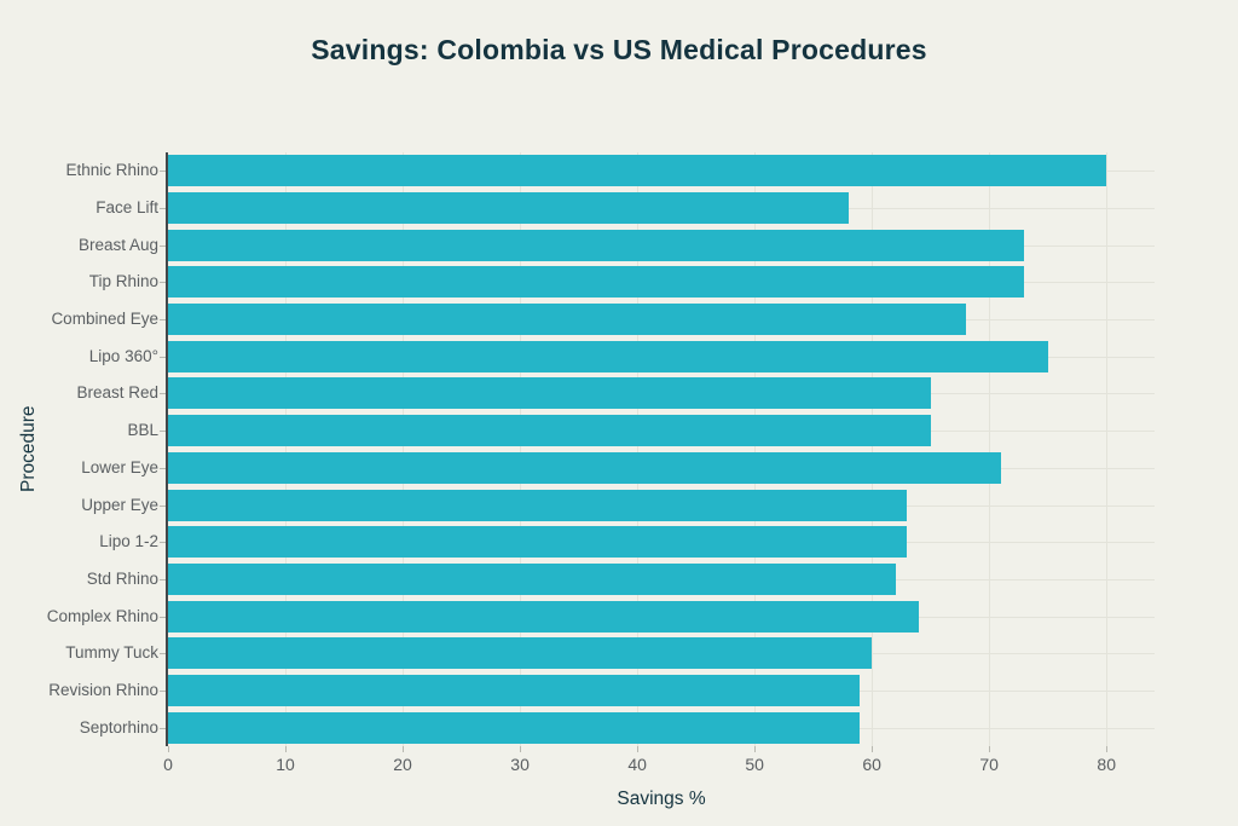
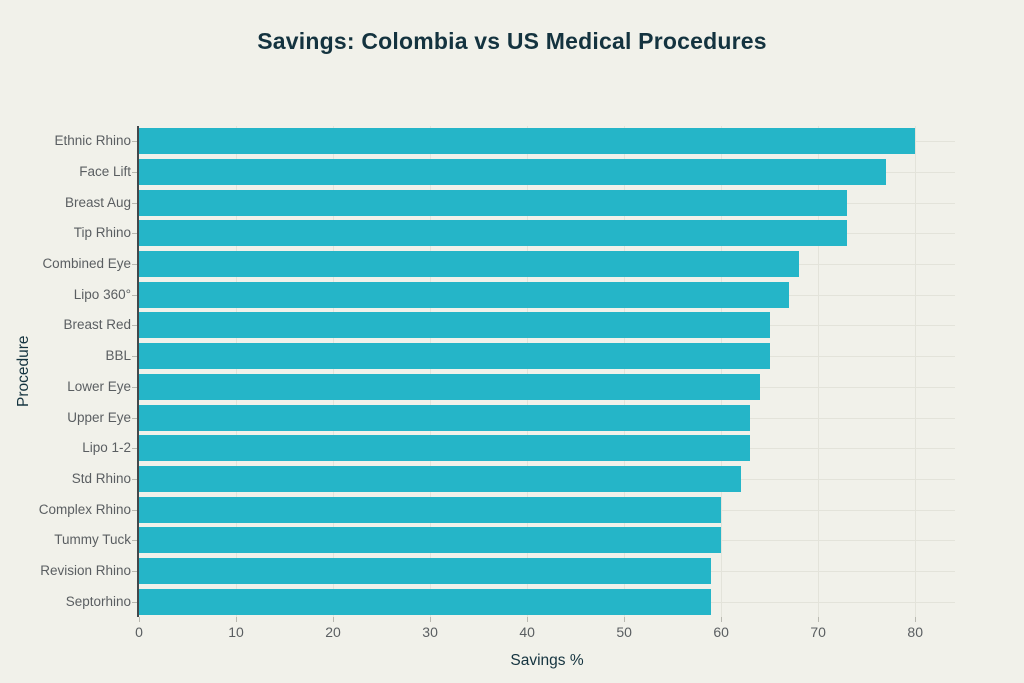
Face Lift: 58 -> 77
Lipo 360°: 75 -> 67
Lower Eye: 71 -> 64
Complex Rhino: 64 -> 60
